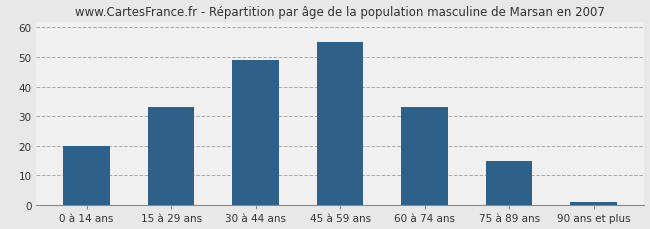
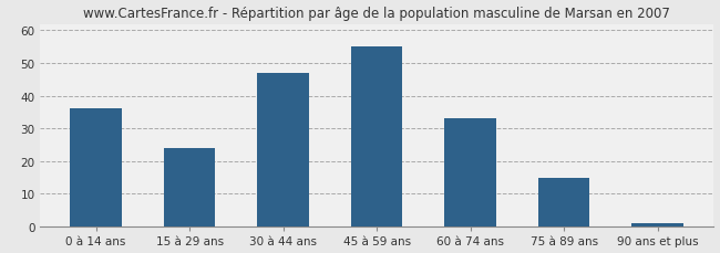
0 à 14 ans: 20 -> 36
15 à 29 ans: 33 -> 24
30 à 44 ans: 49 -> 47
